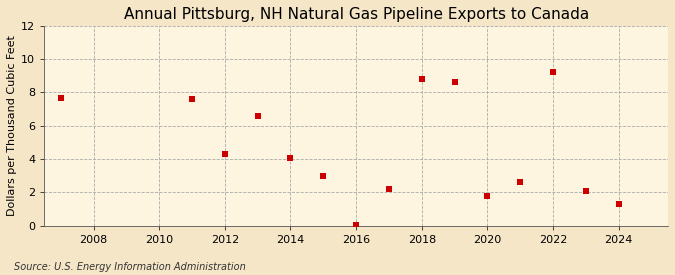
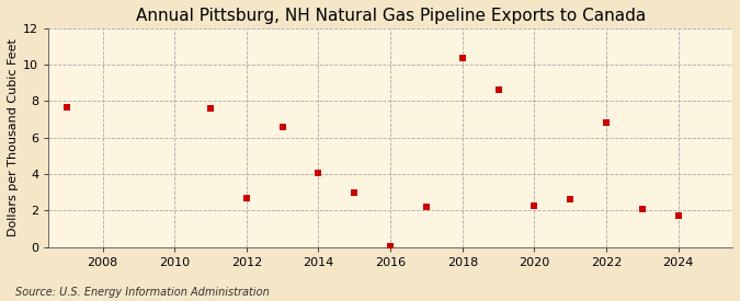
2012: 4.3 -> 2.6
2018: 8.8 -> 10.3
2020: 1.8 -> 2.2
2022: 9.2 -> 6.8
2024: 1.3 -> 1.7
